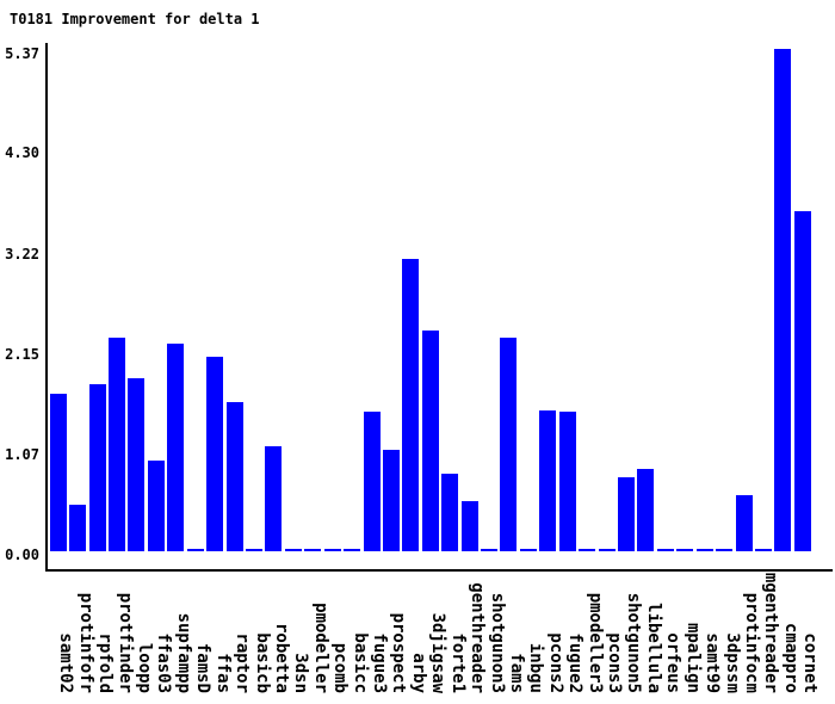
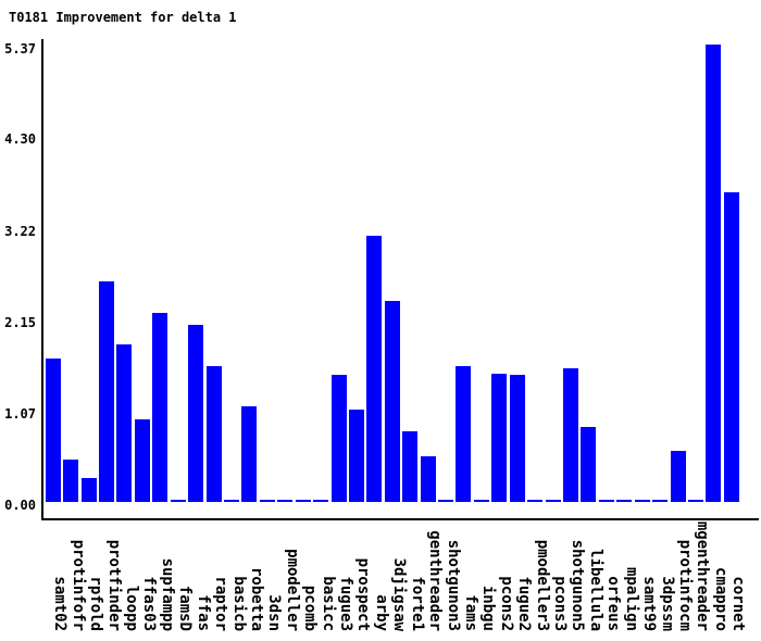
rpfold: 1.8 -> 0.3
protfinder: 2.3 -> 2.6
fams: 2.3 -> 1.6
shotgunon5: 0.8 -> 1.6
